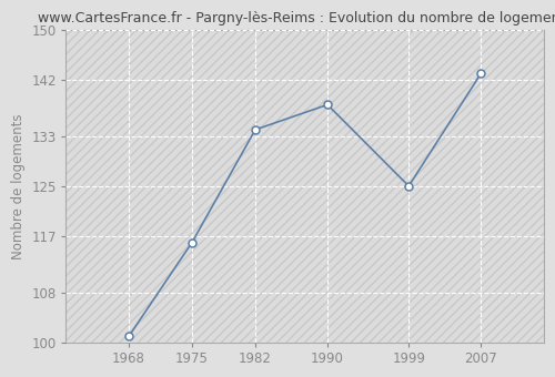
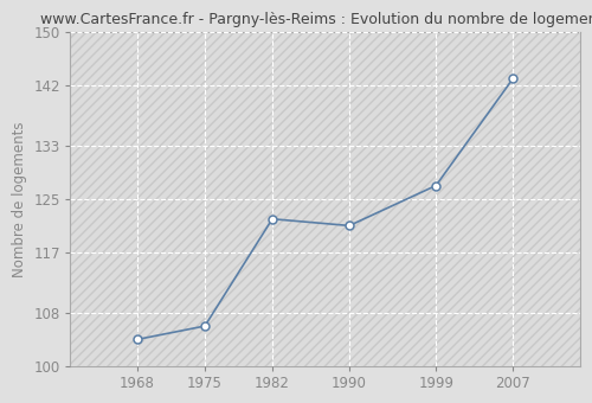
1968: 101 -> 104
1975: 116 -> 106
1982: 134 -> 122
1990: 138 -> 121
1999: 125 -> 127
